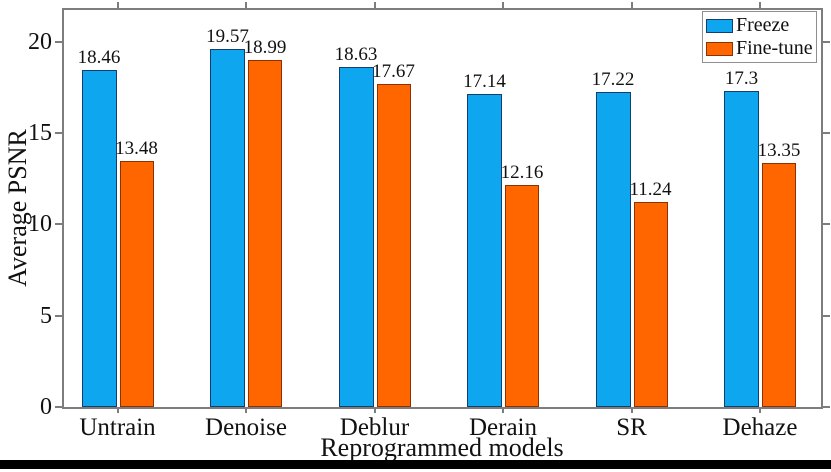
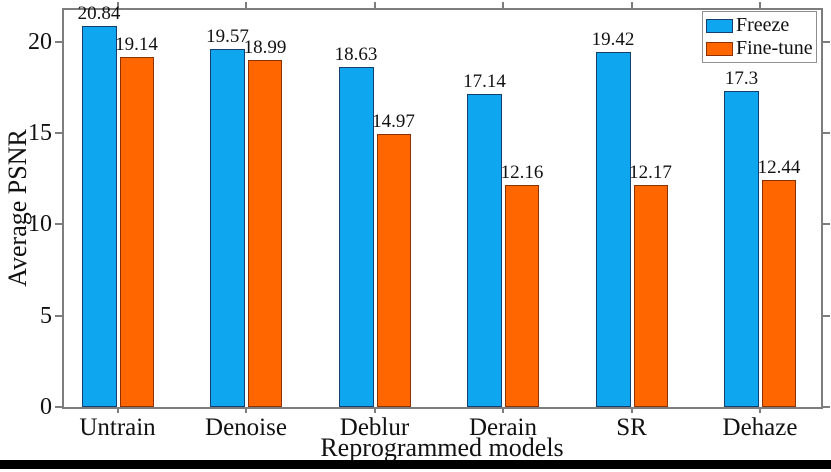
Freeze/Untrain: 18.46 -> 20.84
Fine-tune/Untrain: 13.48 -> 19.14
Fine-tune/Deblur: 17.67 -> 14.97
Freeze/SR: 17.22 -> 19.42
Fine-tune/SR: 11.24 -> 12.17
Fine-tune/Dehaze: 13.35 -> 12.44
